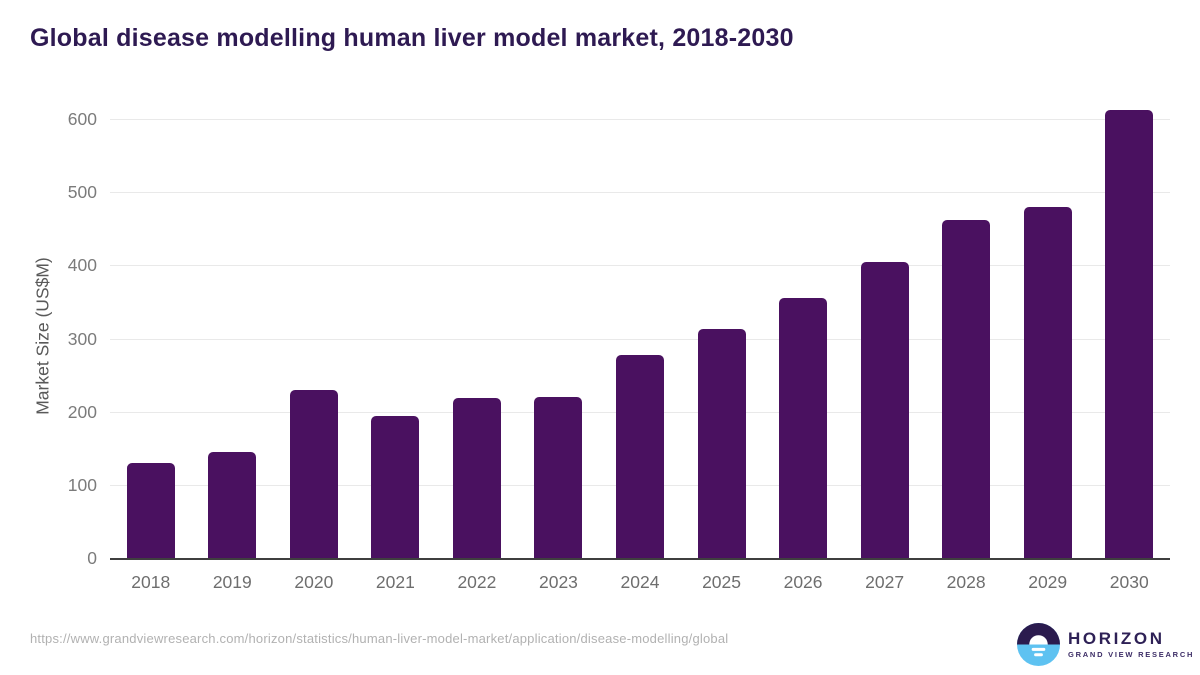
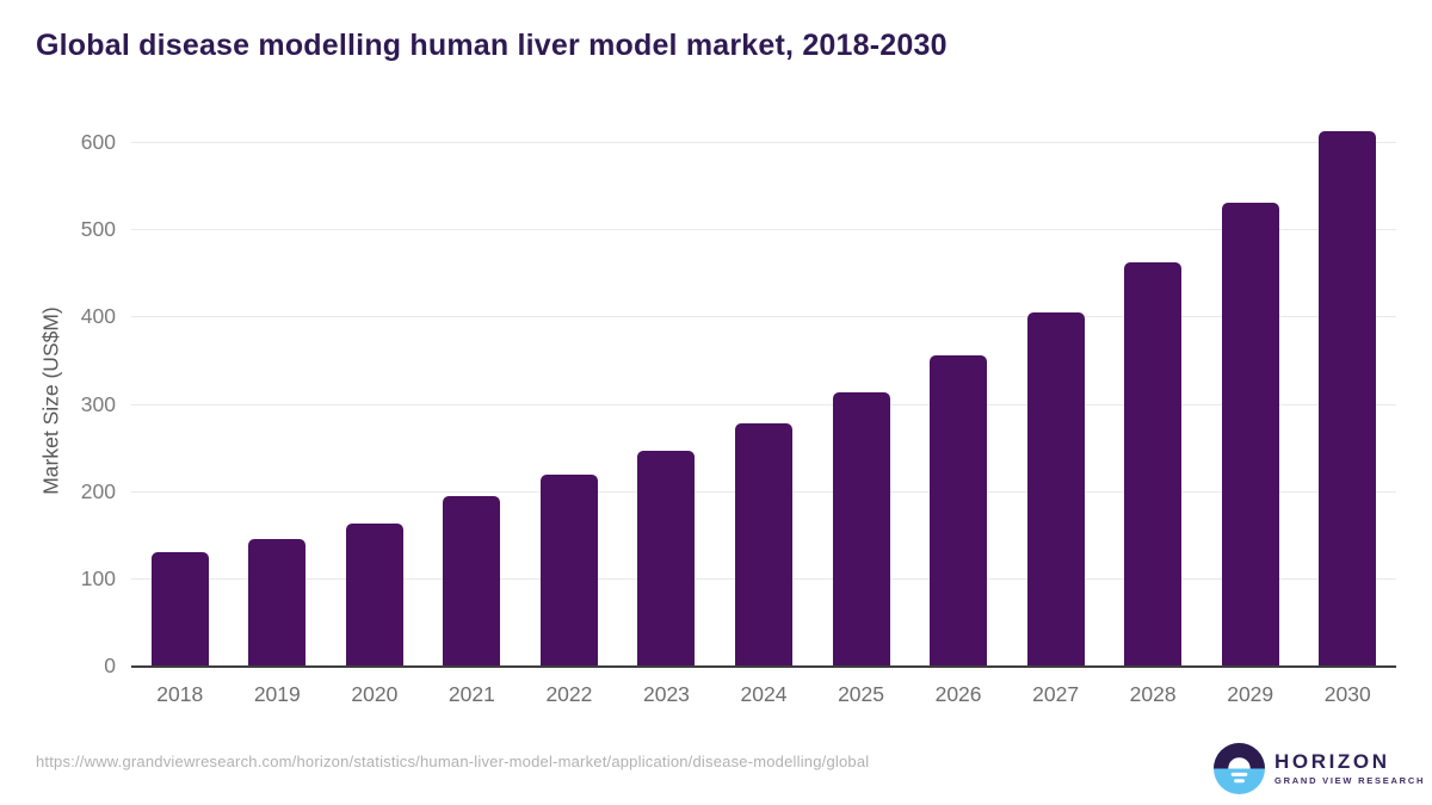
2020: 230 -> 160
2023: 220 -> 250
2029: 480 -> 530
